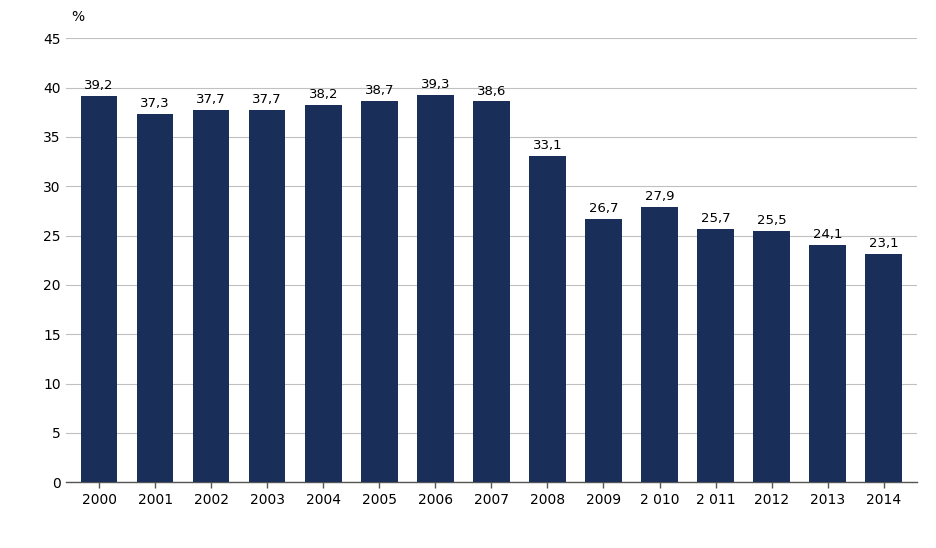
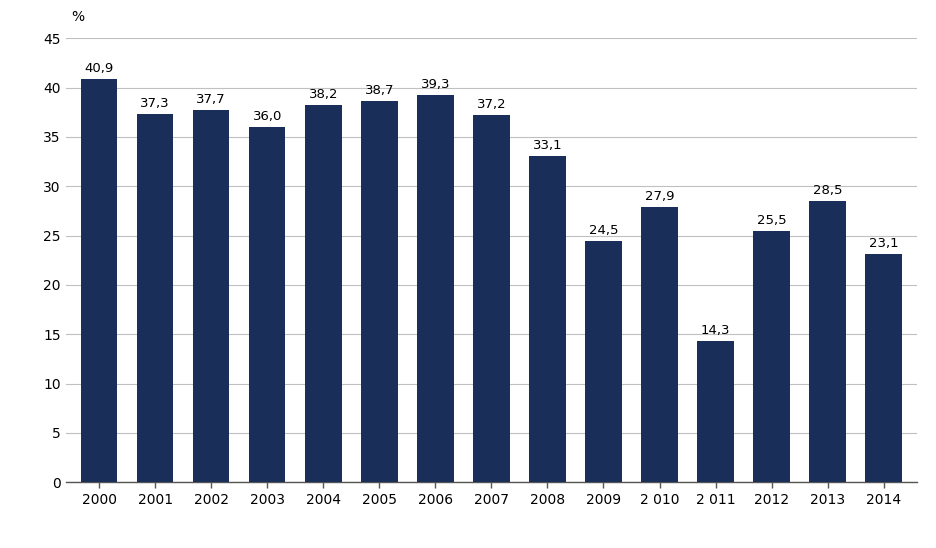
2000: 39,2 -> 40,9
2003: 37,7 -> 36,0
2007: 38,6 -> 37,2
2009: 26,7 -> 24,5
2 011: 25,7 -> 14,3
2013: 24,1 -> 28,5
